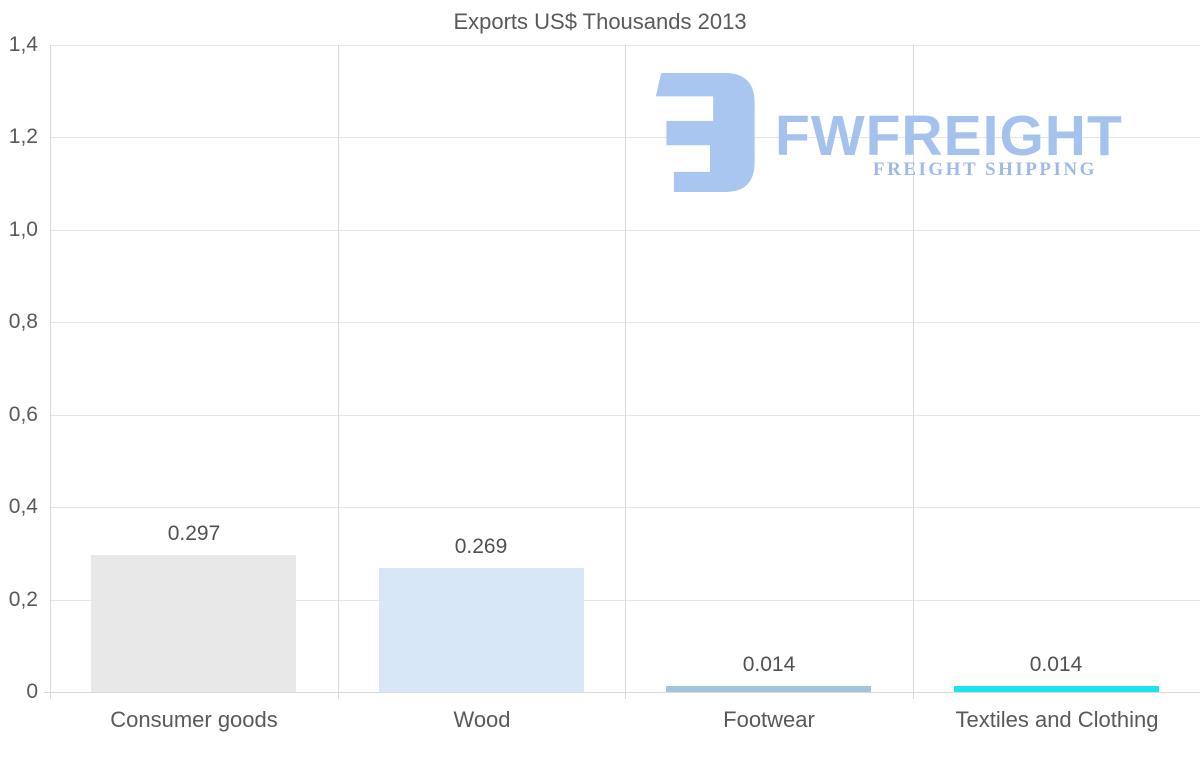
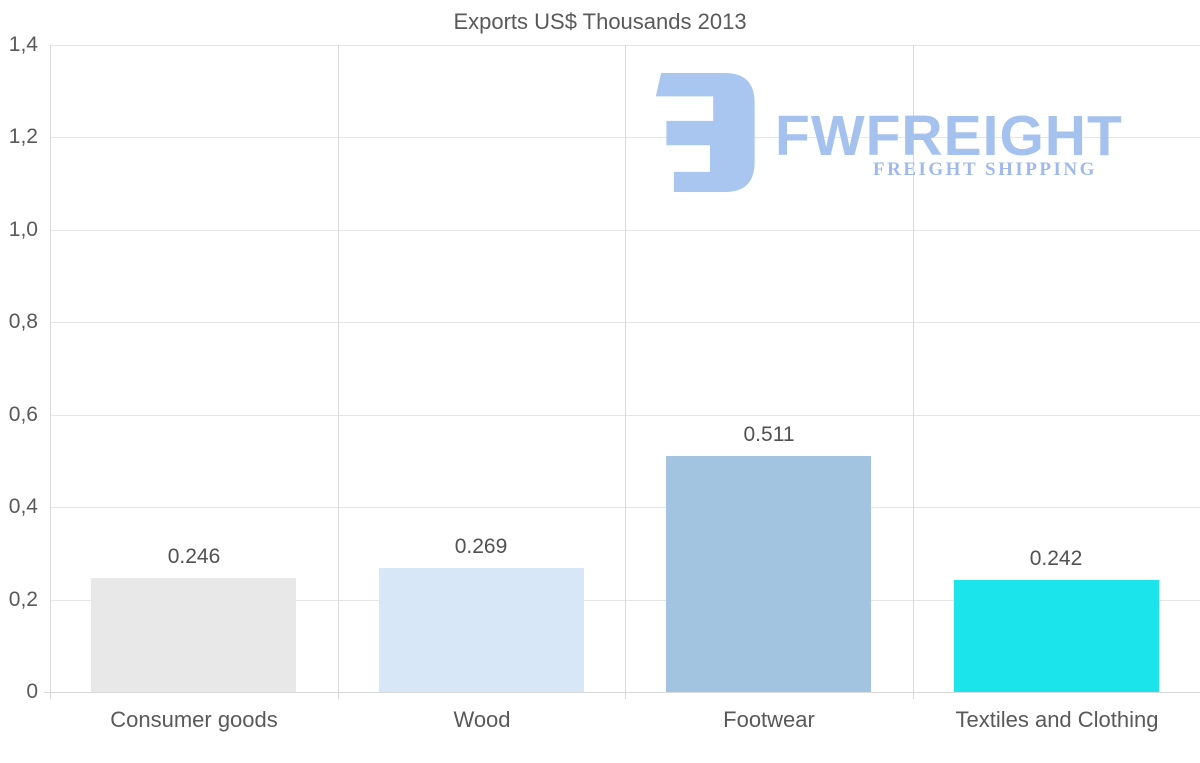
Consumer goods: 0.297 -> 0.246
Footwear: 0.014 -> 0.511
Textiles and Clothing: 0.014 -> 0.242
